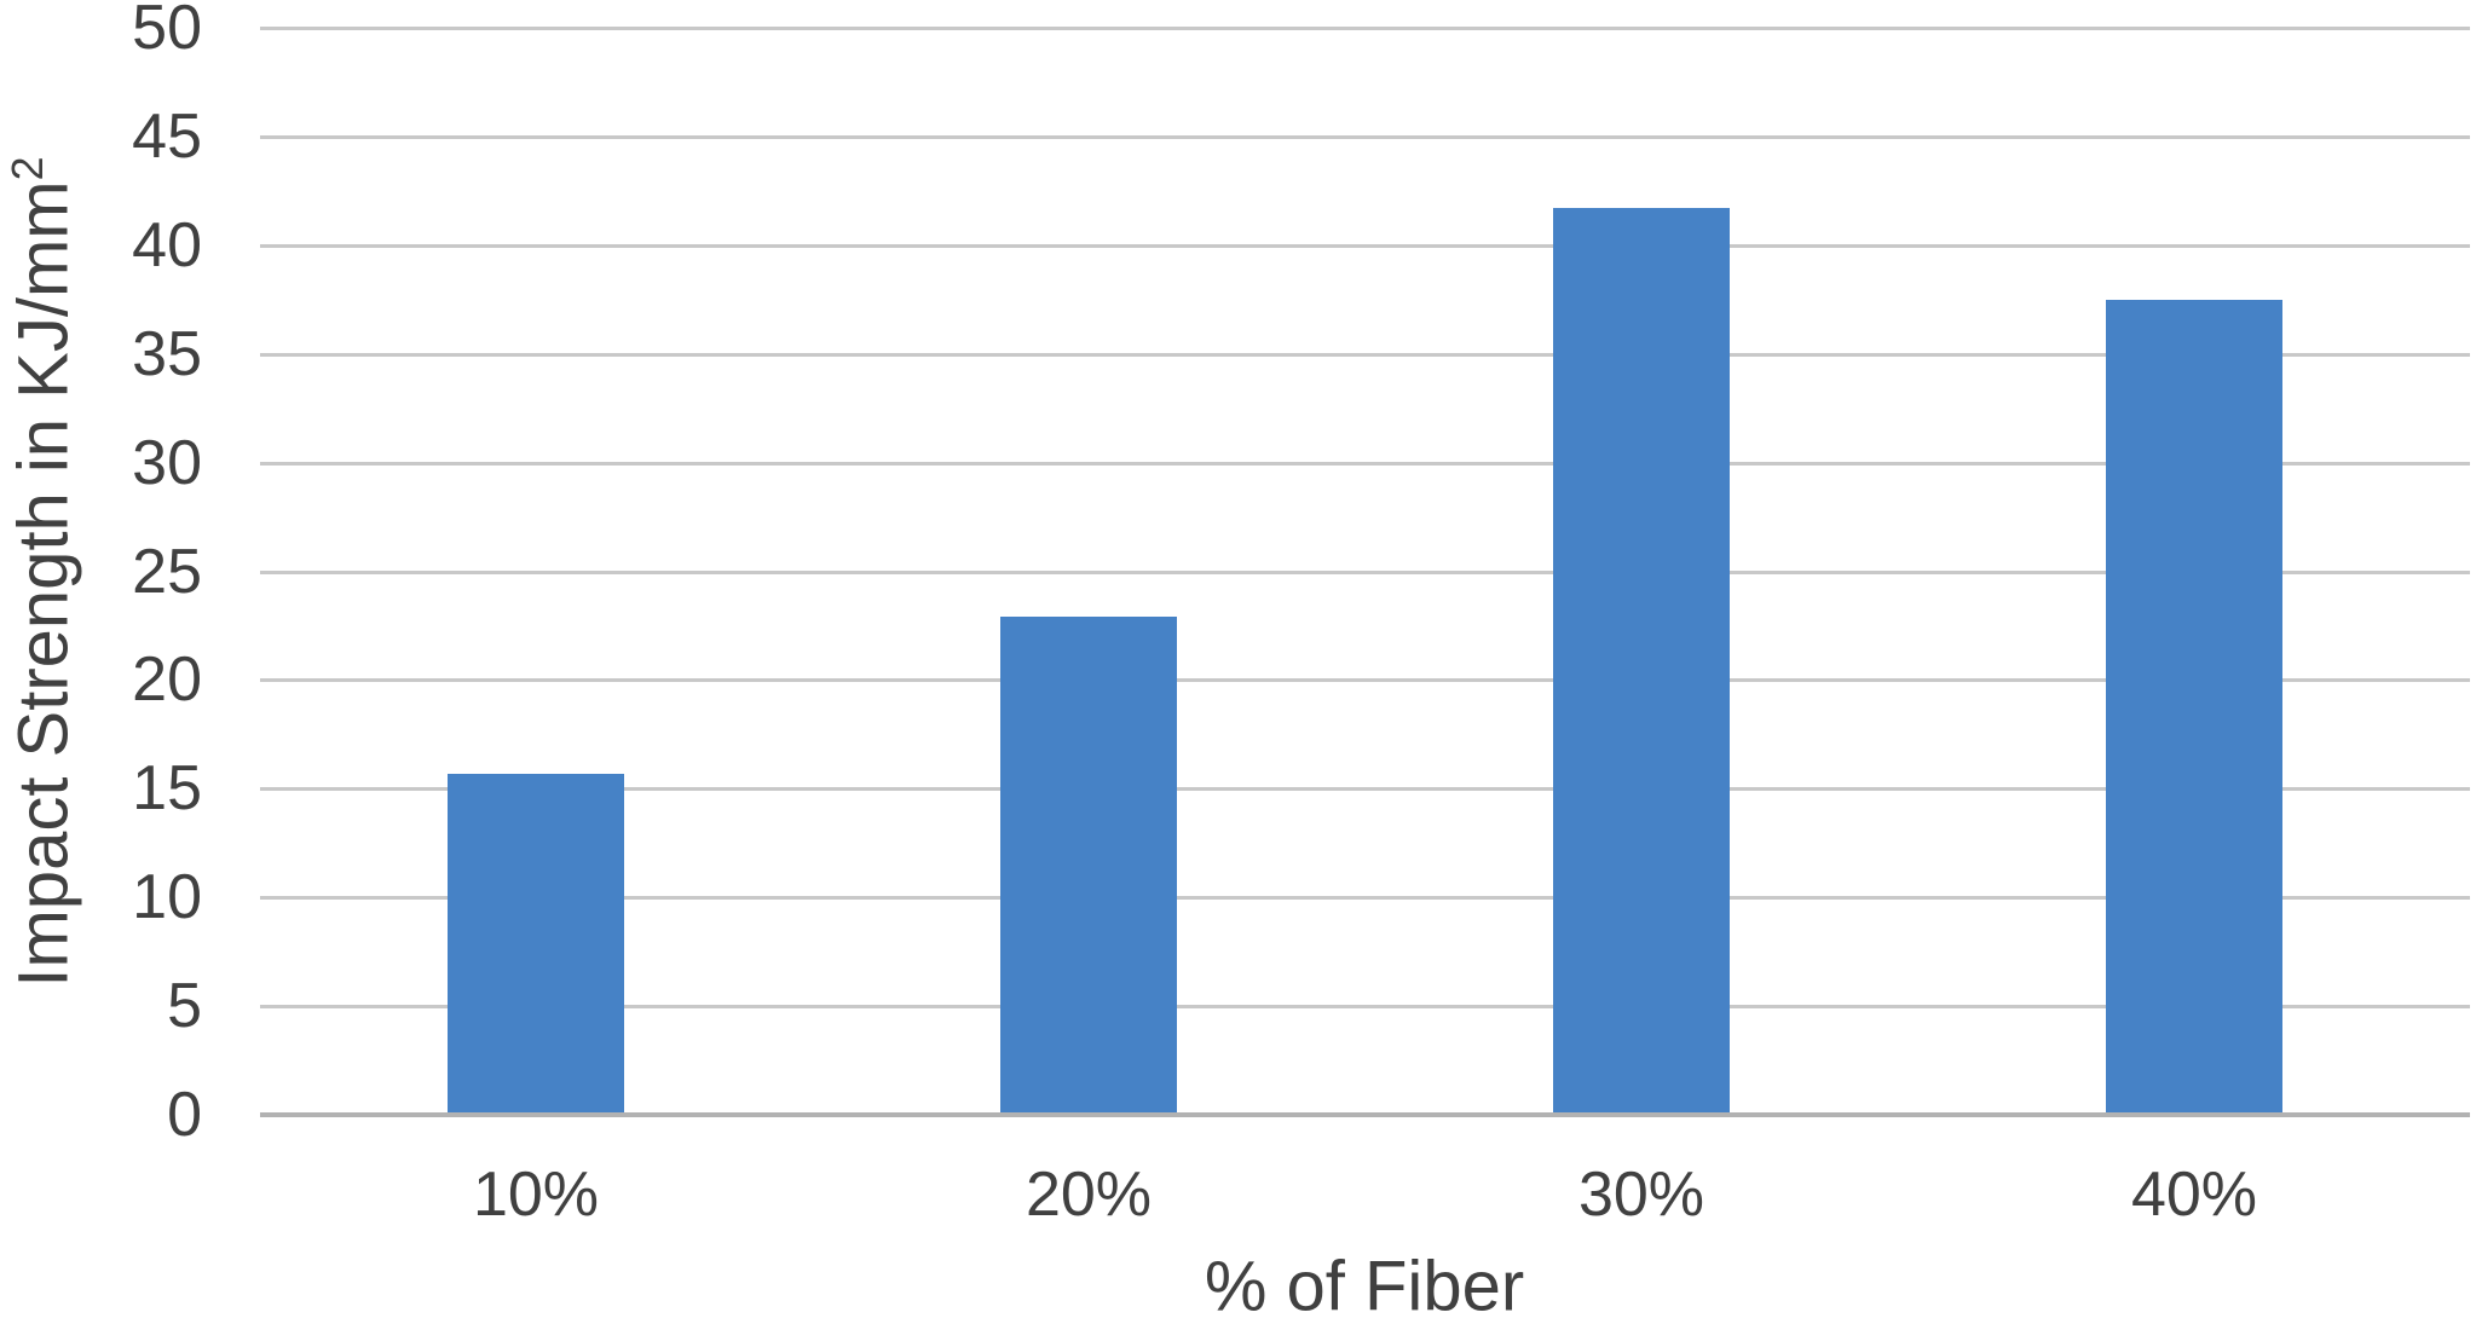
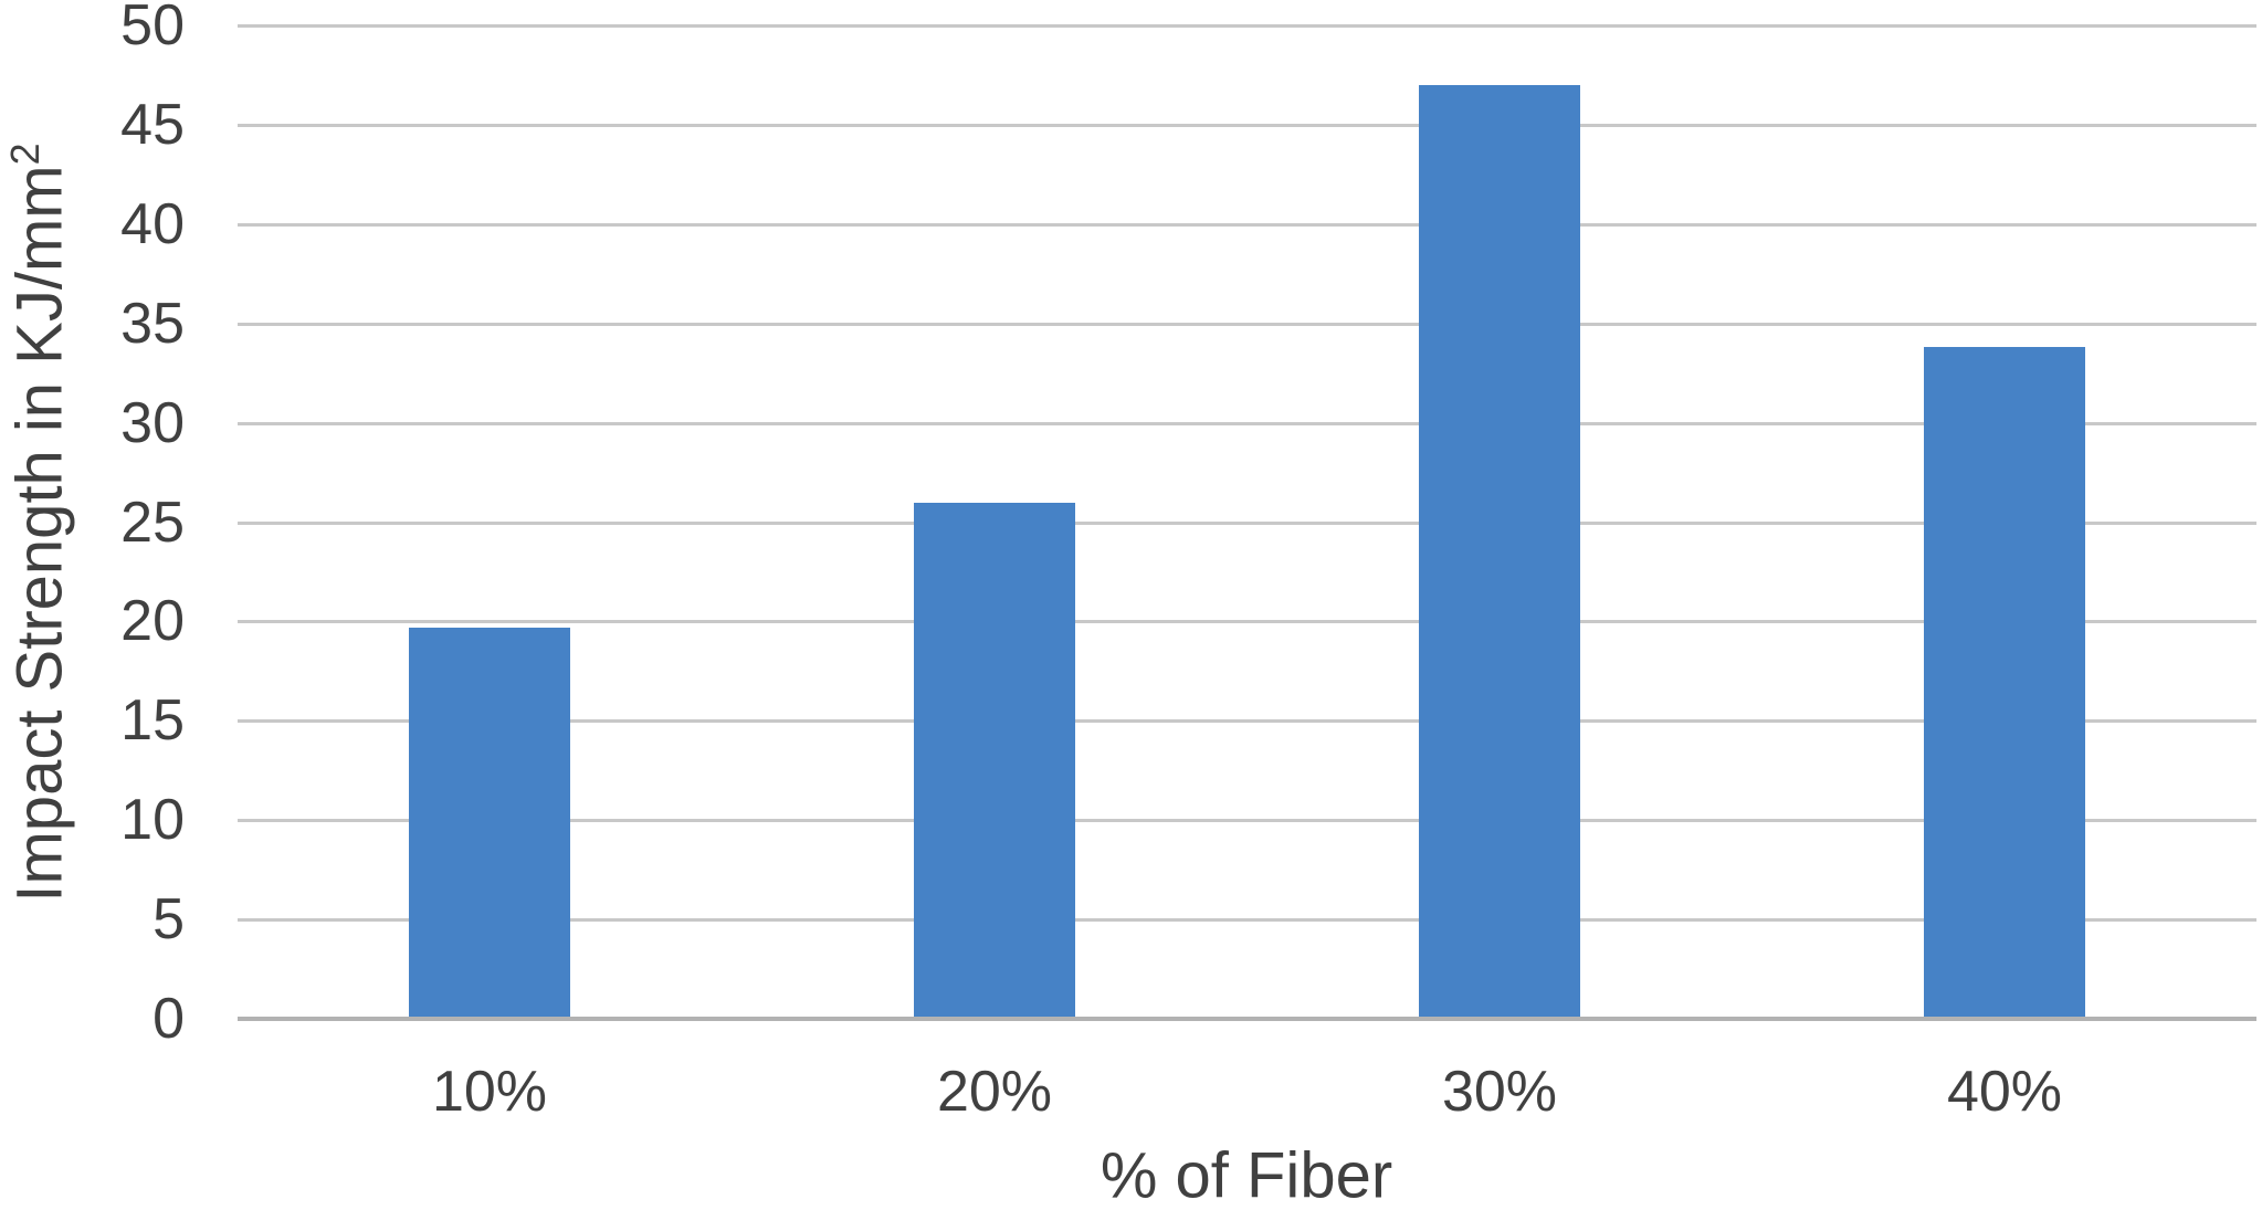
10%: 15.7 -> 19.7
20%: 22.9 -> 26.0
30%: 41.7 -> 47.0
40%: 37.5 -> 33.8
